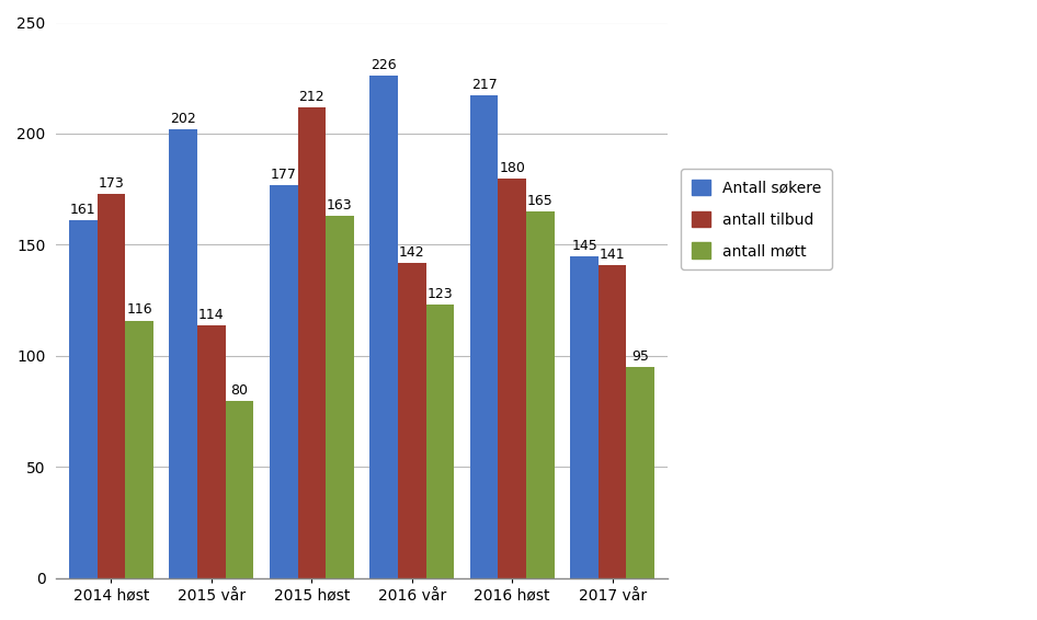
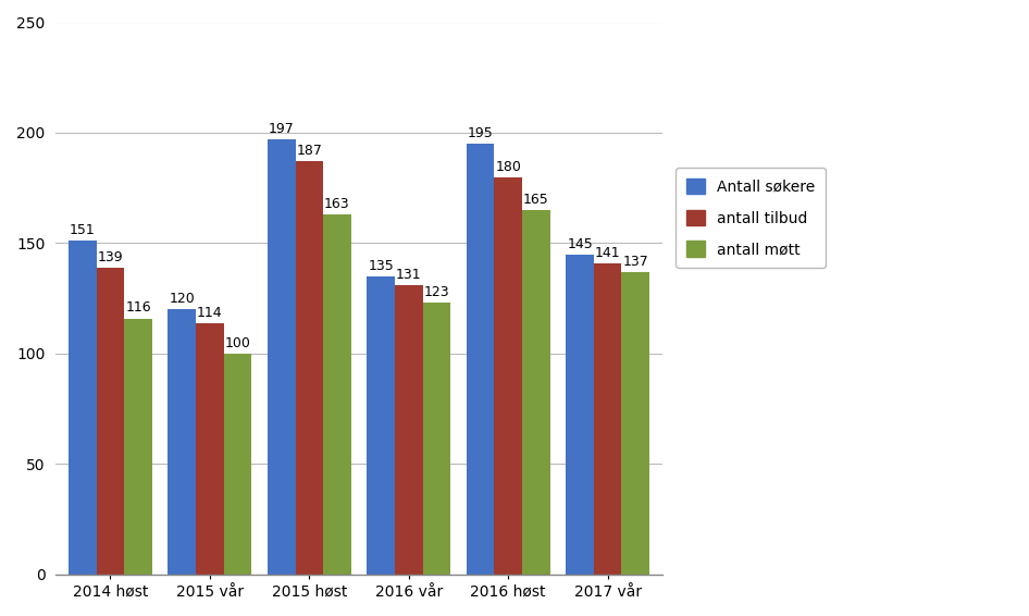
Antall søkere/2014 høst: 161 -> 151
antall tilbud/2014 høst: 173 -> 139
Antall søkere/2015 vår: 202 -> 120
antall møtt/2015 vår: 80 -> 100
Antall søkere/2015 høst: 177 -> 197
antall tilbud/2015 høst: 212 -> 187
Antall søkere/2016 vår: 226 -> 135
antall tilbud/2016 vår: 142 -> 131
Antall søkere/2016 høst: 217 -> 195
antall møtt/2017 vår: 95 -> 137
